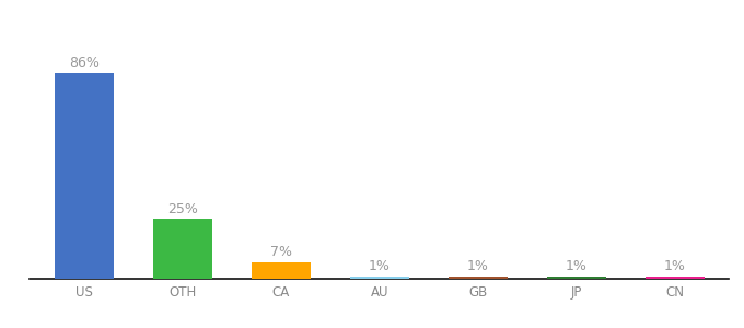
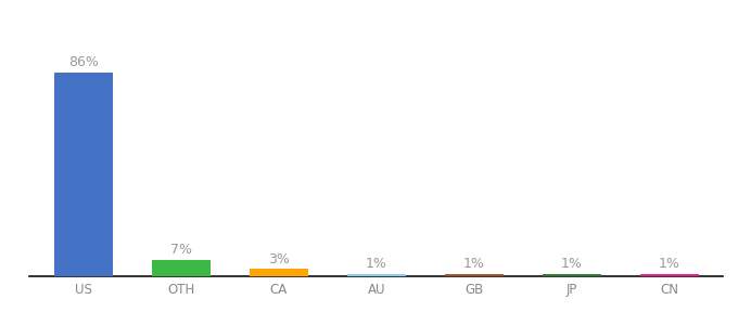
OTH: 25% -> 7%
CA: 7% -> 3%
